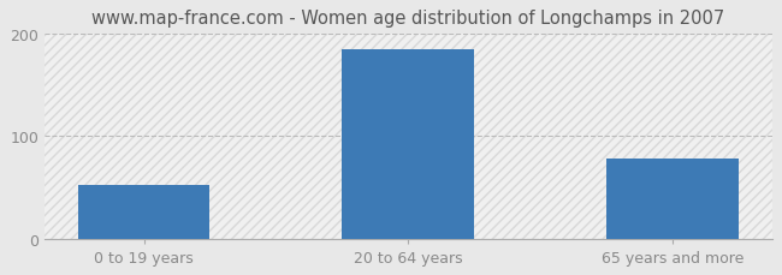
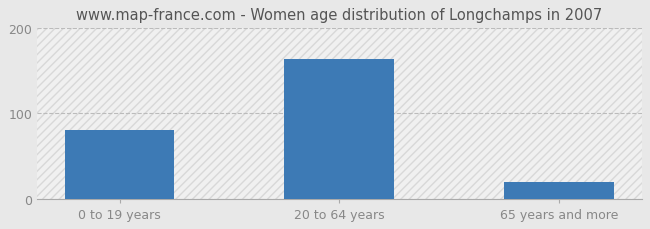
0 to 19 years: 52 -> 80
20 to 64 years: 184 -> 163
65 years and more: 78 -> 20
